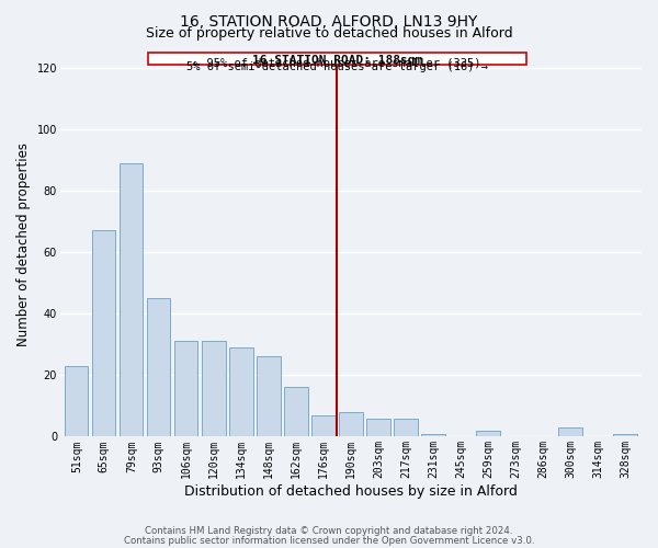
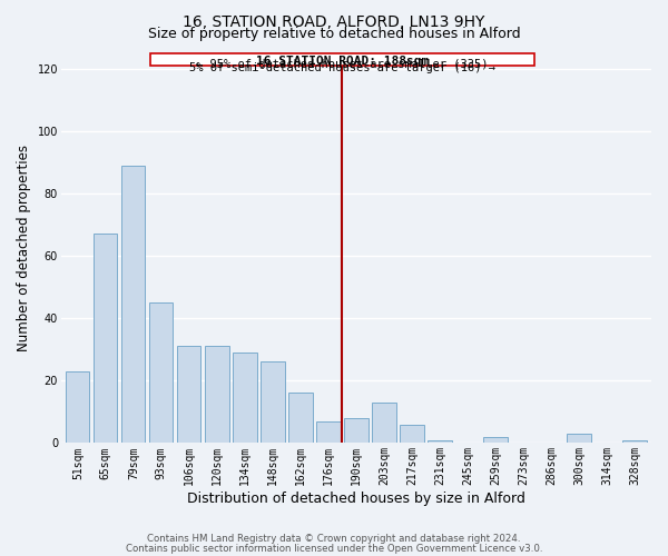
203sqm: 6 -> 13
